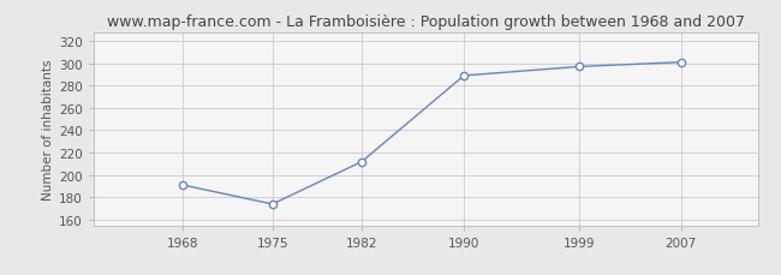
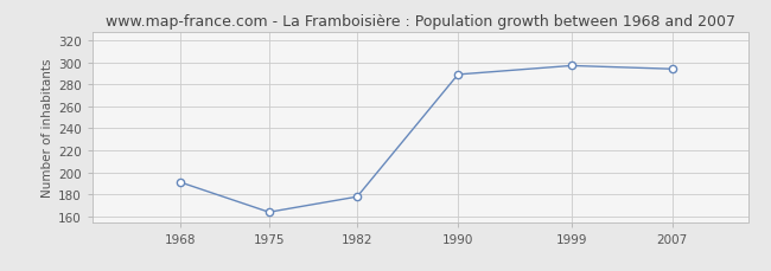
1975: 174 -> 164
1982: 212 -> 178
2007: 301 -> 294
